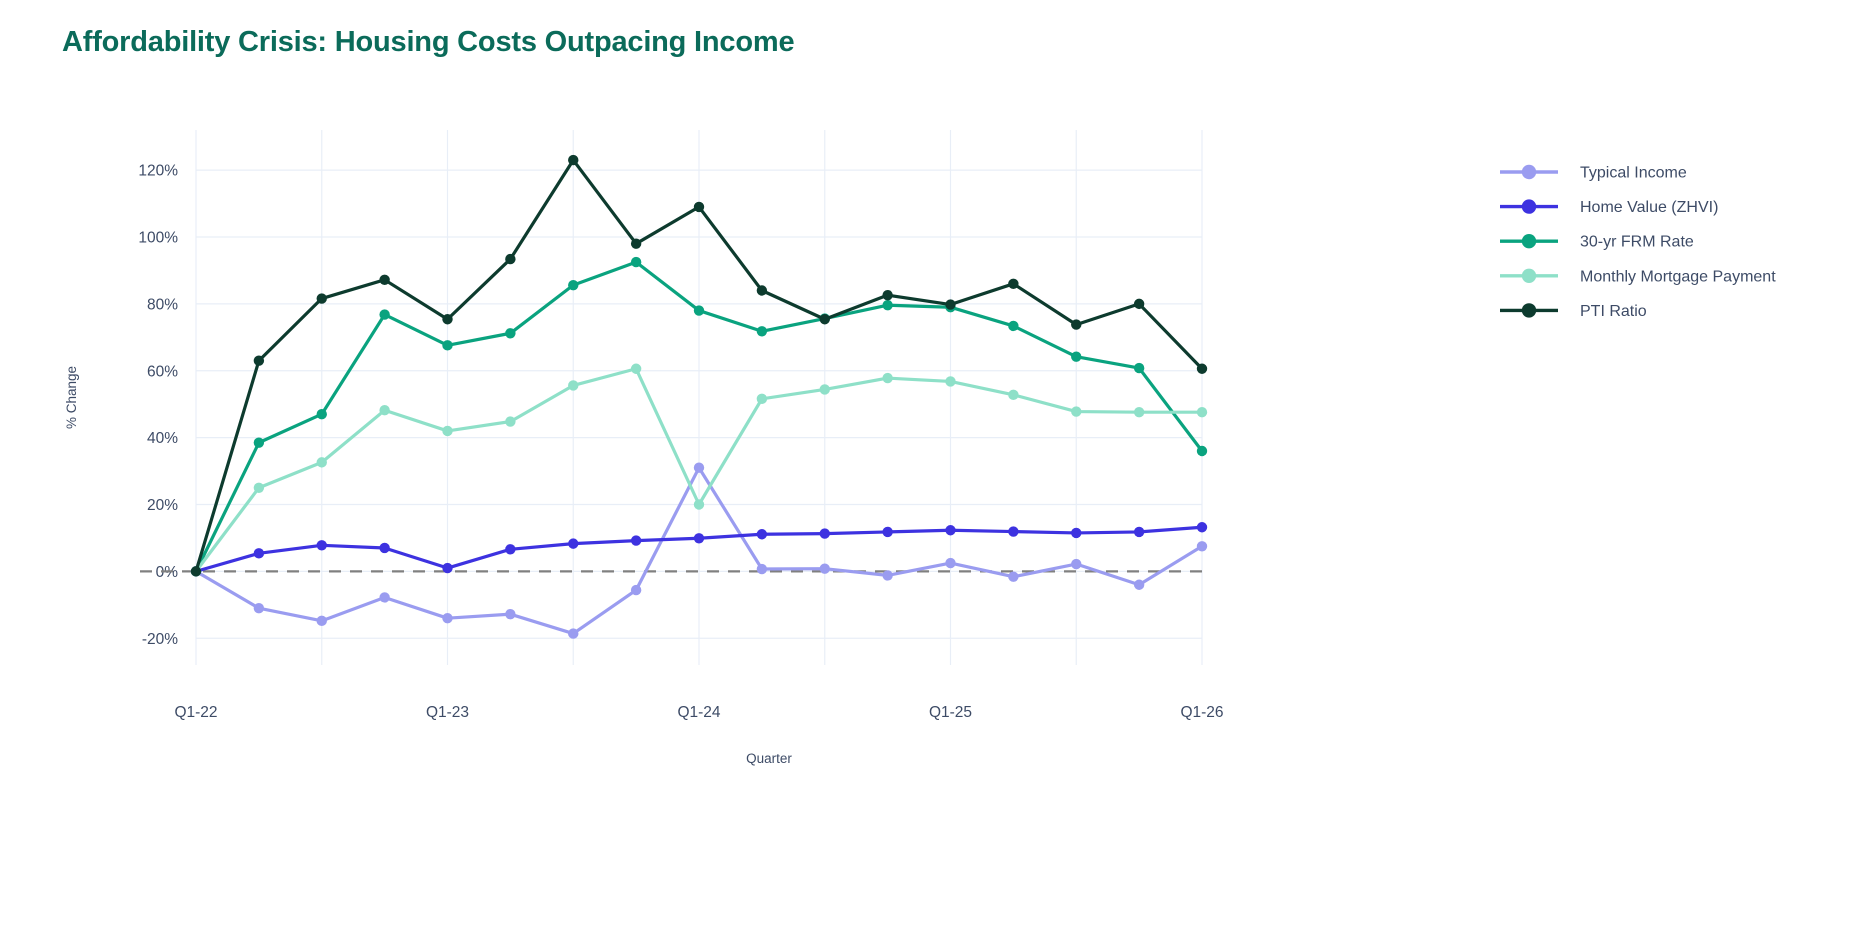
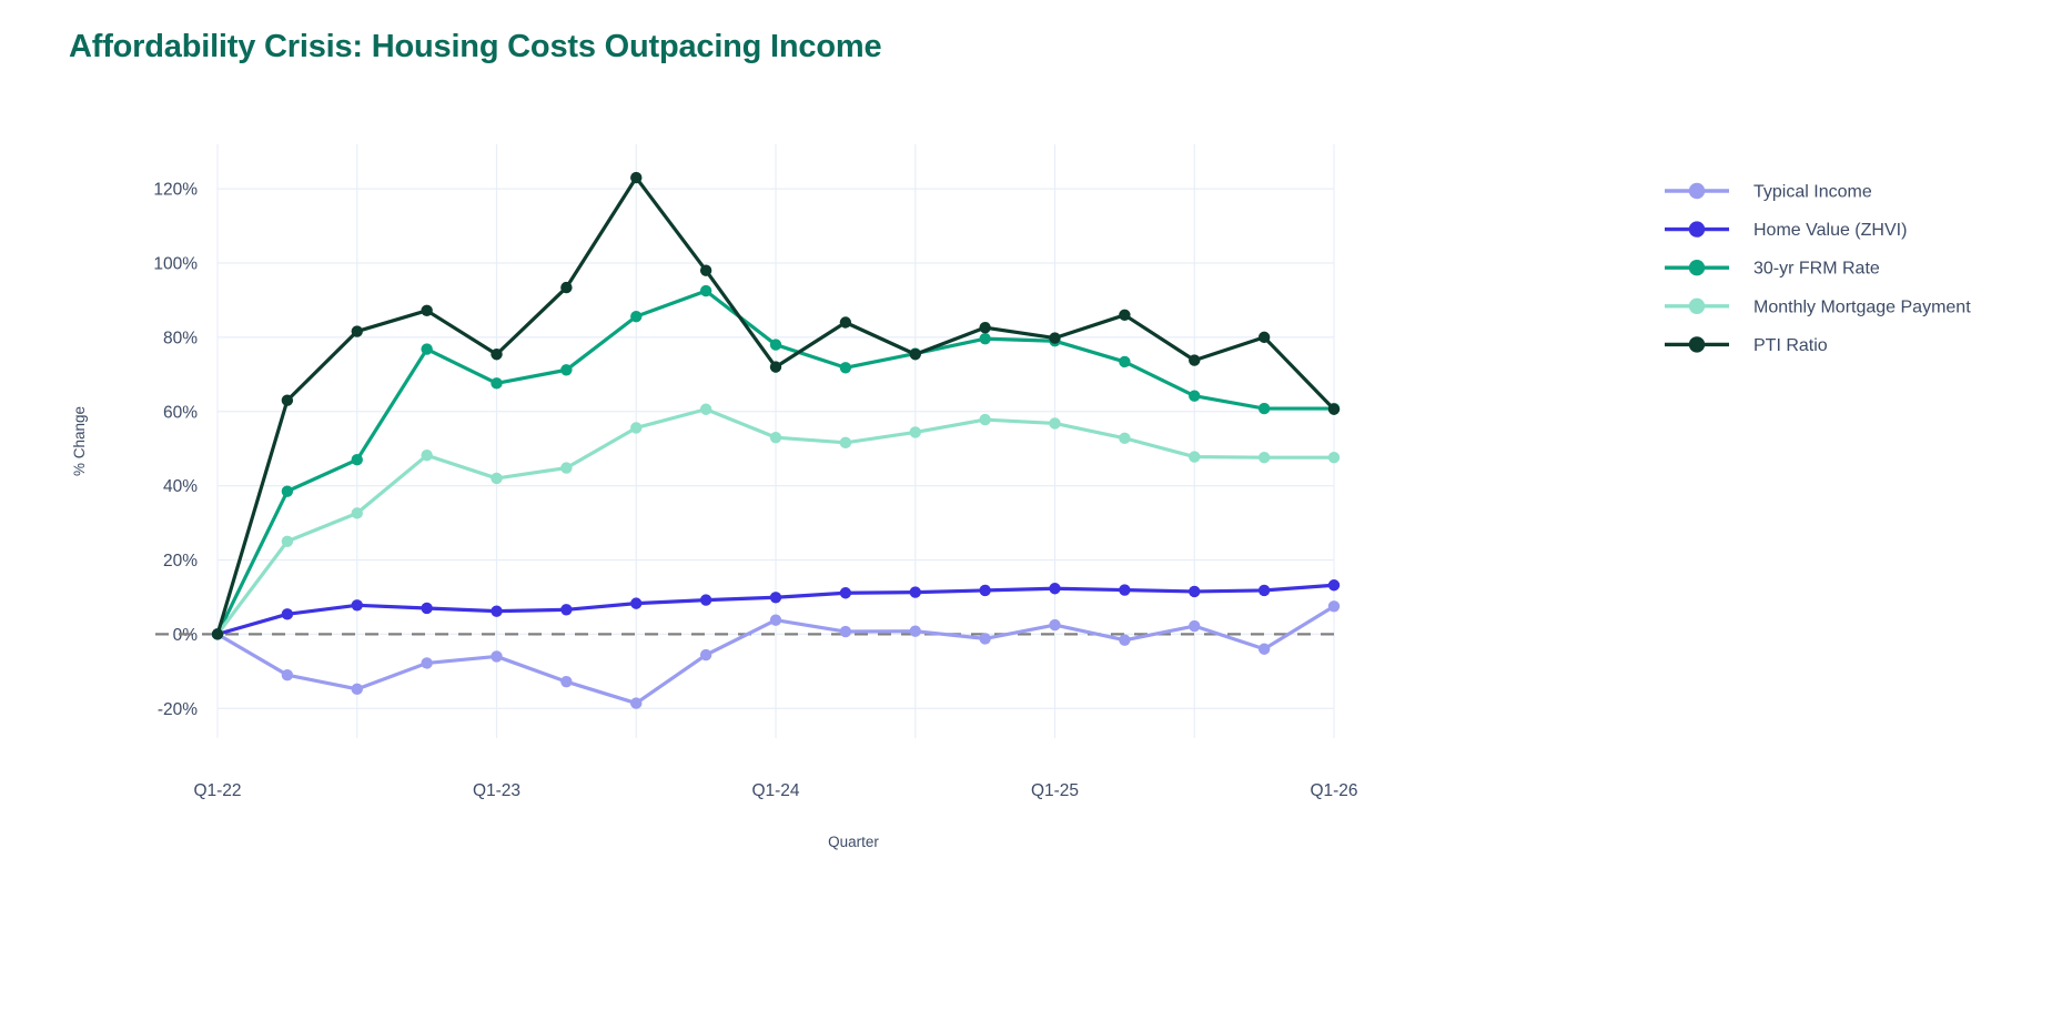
Typical Income/Q1-23: -14% -> -6%
Home Value (ZHVI)/Q1-23: 1% -> 6%
Typical Income/Q1-24: 31% -> 4%
Monthly Mortgage Payment/Q1-24: 20% -> 53%
PTI Ratio/Q1-24: 109% -> 72%
30-yr FRM Rate/Q1-26: 36% -> 61%
